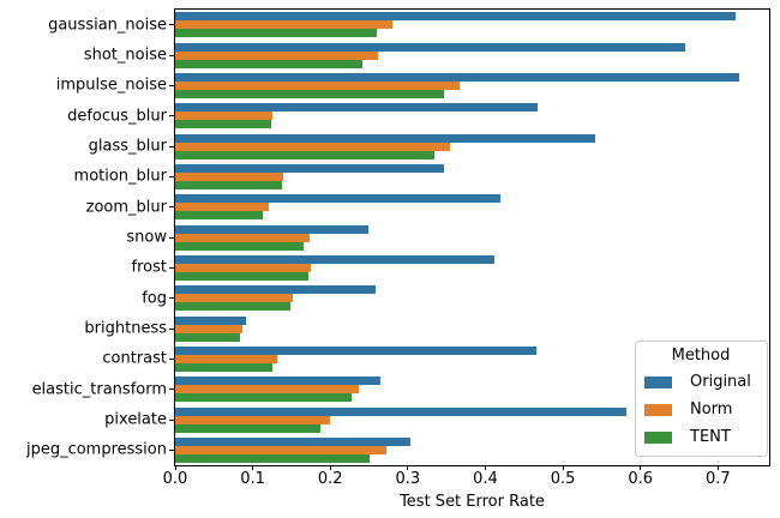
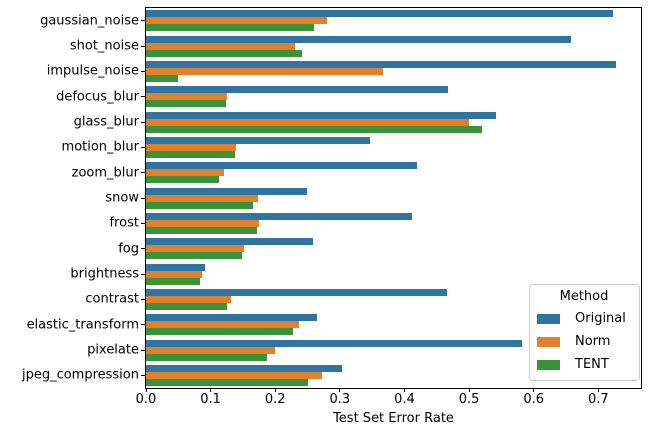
Norm/shot_noise: 0.26 -> 0.23
TENT/impulse_noise: 0.35 -> 0.05
Norm/glass_blur: 0.35 -> 0.50
TENT/glass_blur: 0.33 -> 0.52
